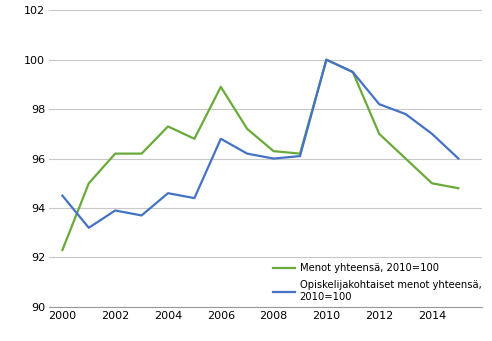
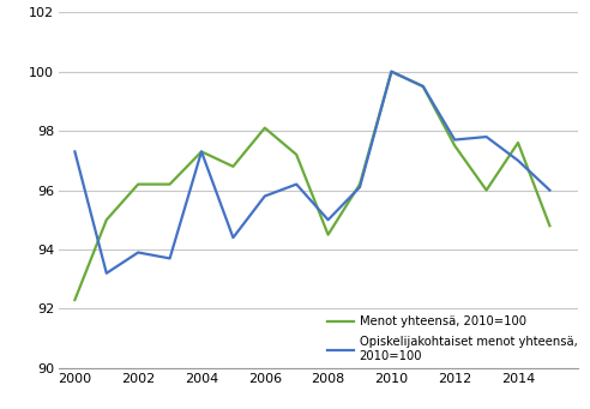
Opiskelijakohtaiset menot yhteensä, 2010=100/2000: 94.5 -> 97.3
Opiskelijakohtaiset menot yhteensä, 2010=100/2004: 94.6 -> 97.3
Menot yhteensä, 2010=100/2006: 98.9 -> 98.1
Opiskelijakohtaiset menot yhteensä, 2010=100/2006: 96.8 -> 95.8
Menot yhteensä, 2010=100/2008: 96.3 -> 94.5
Opiskelijakohtaiset menot yhteensä, 2010=100/2008: 96.0 -> 95.0
Menot yhteensä, 2010=100/2012: 97.0 -> 97.5
Opiskelijakohtaiset menot yhteensä, 2010=100/2012: 98.2 -> 97.7
Menot yhteensä, 2010=100/2014: 95.0 -> 97.6
